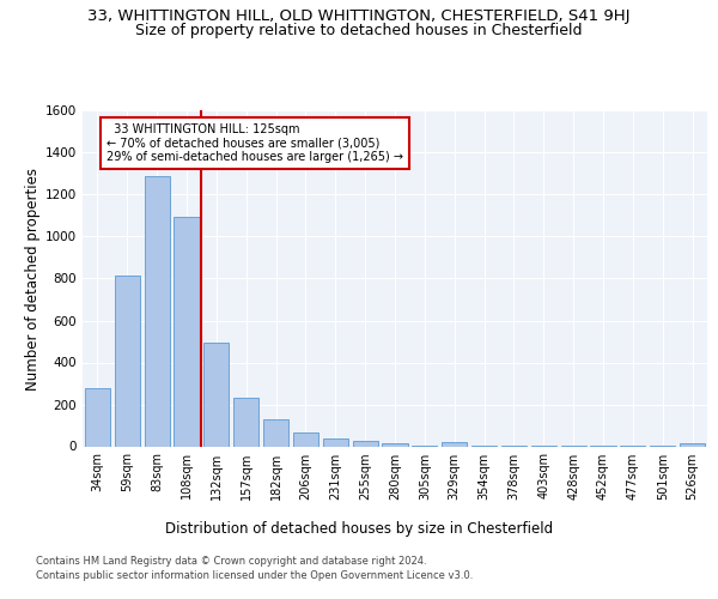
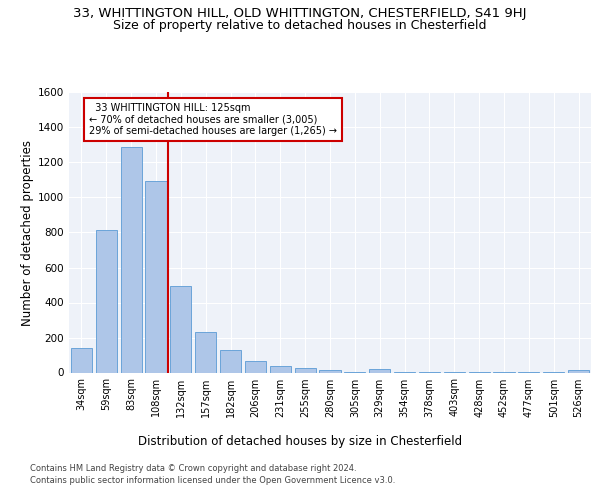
34sqm: 280 -> 140
